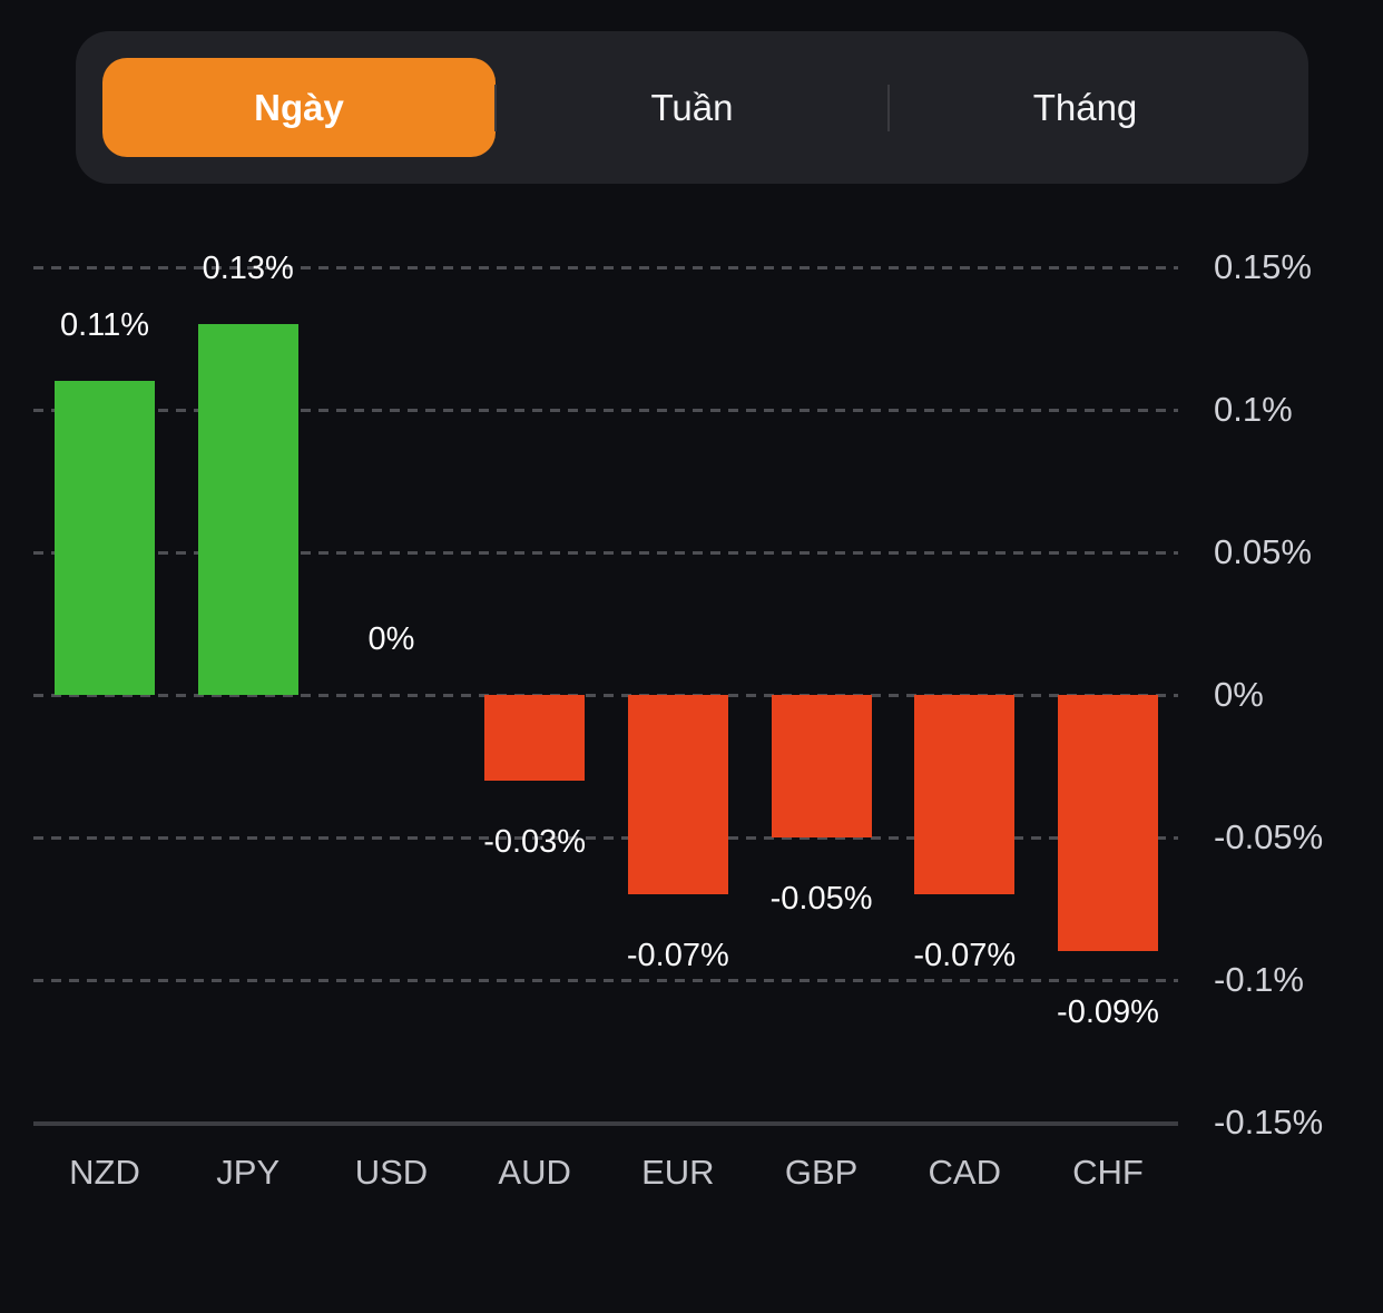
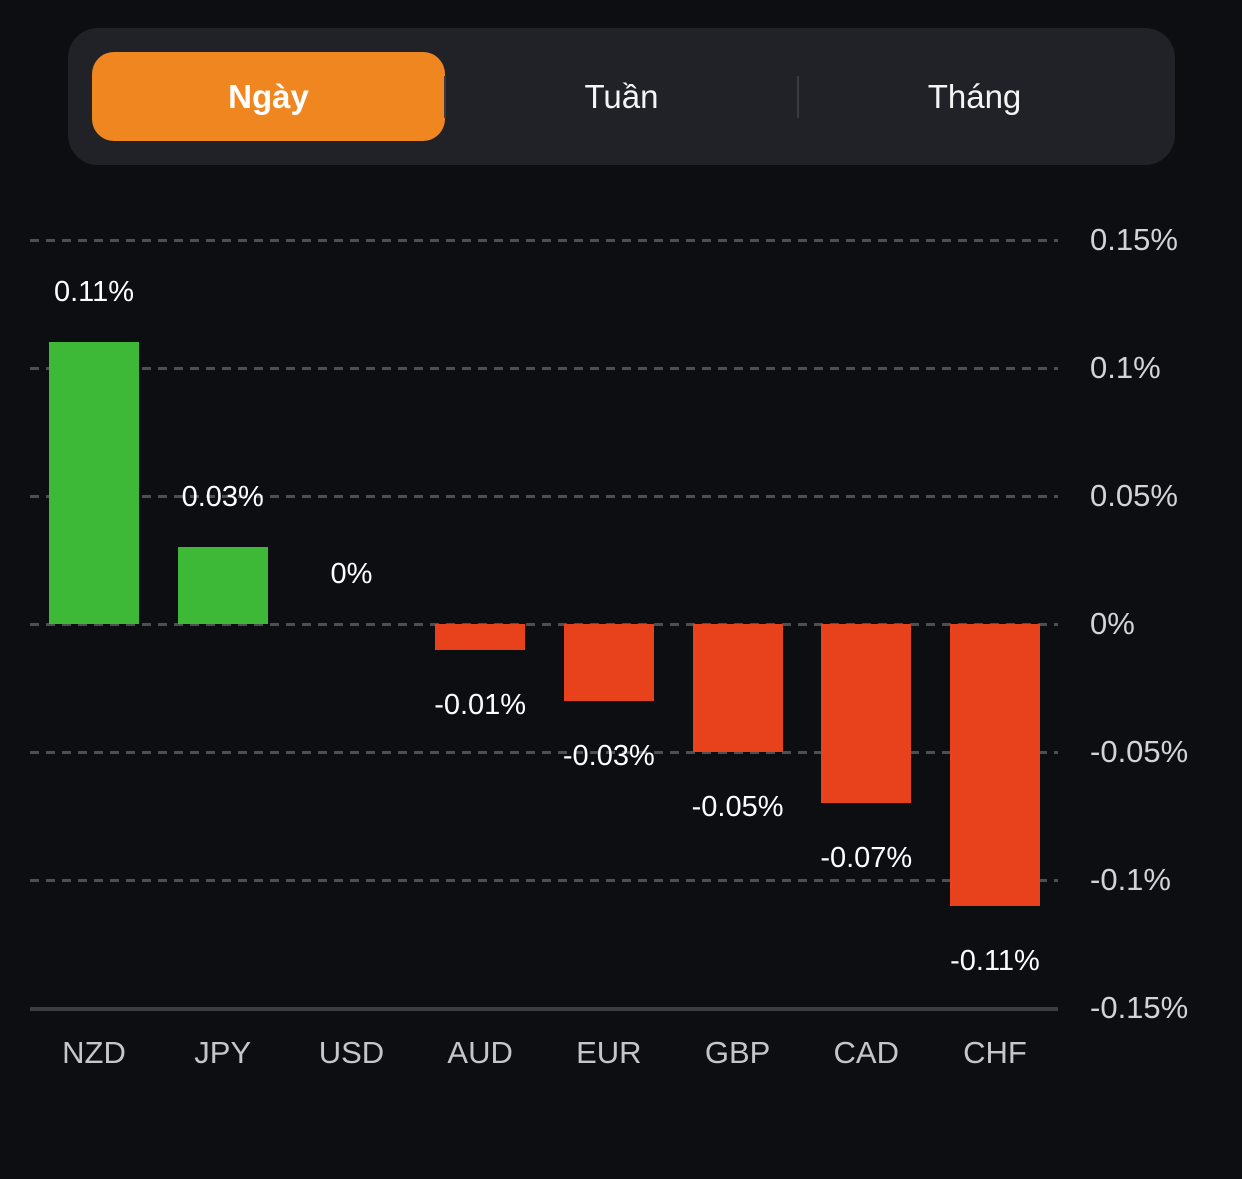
JPY: 0.13% -> 0.03%
AUD: -0.03% -> -0.01%
EUR: -0.07% -> -0.03%
CHF: -0.09% -> -0.11%
